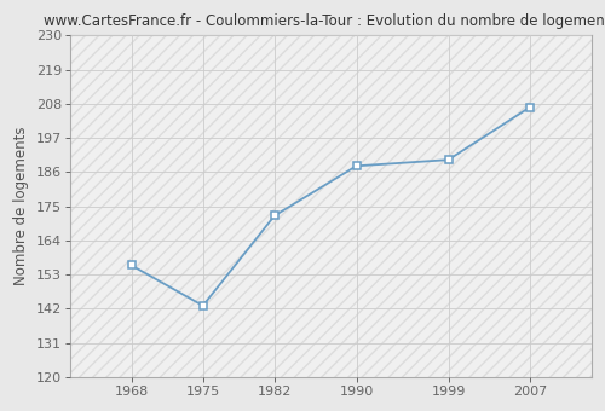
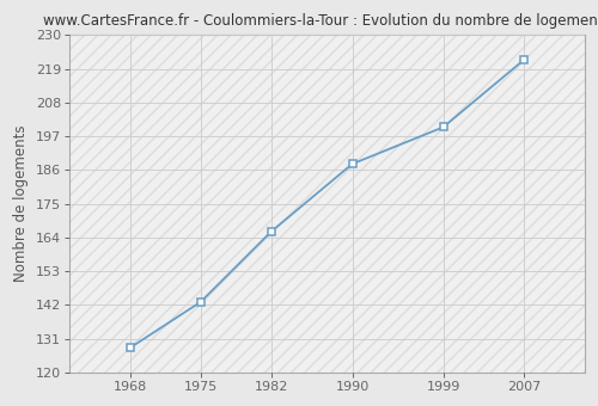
1968: 156 -> 128
1982: 172 -> 166
1999: 190 -> 200
2007: 207 -> 222
